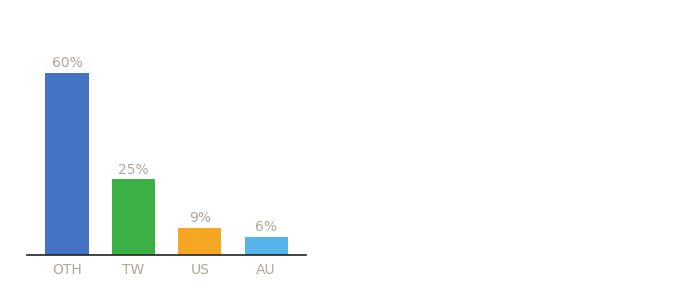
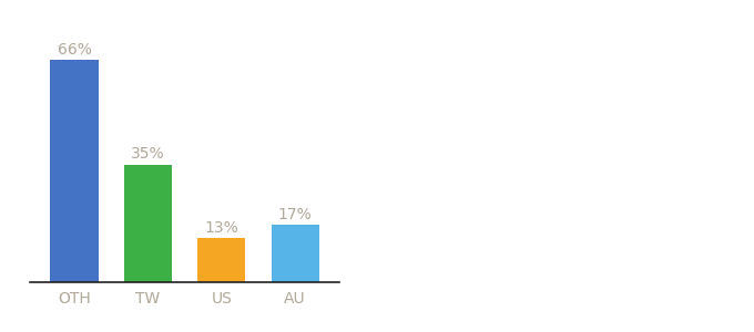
OTH: 60% -> 66%
TW: 25% -> 35%
US: 9% -> 13%
AU: 6% -> 17%
